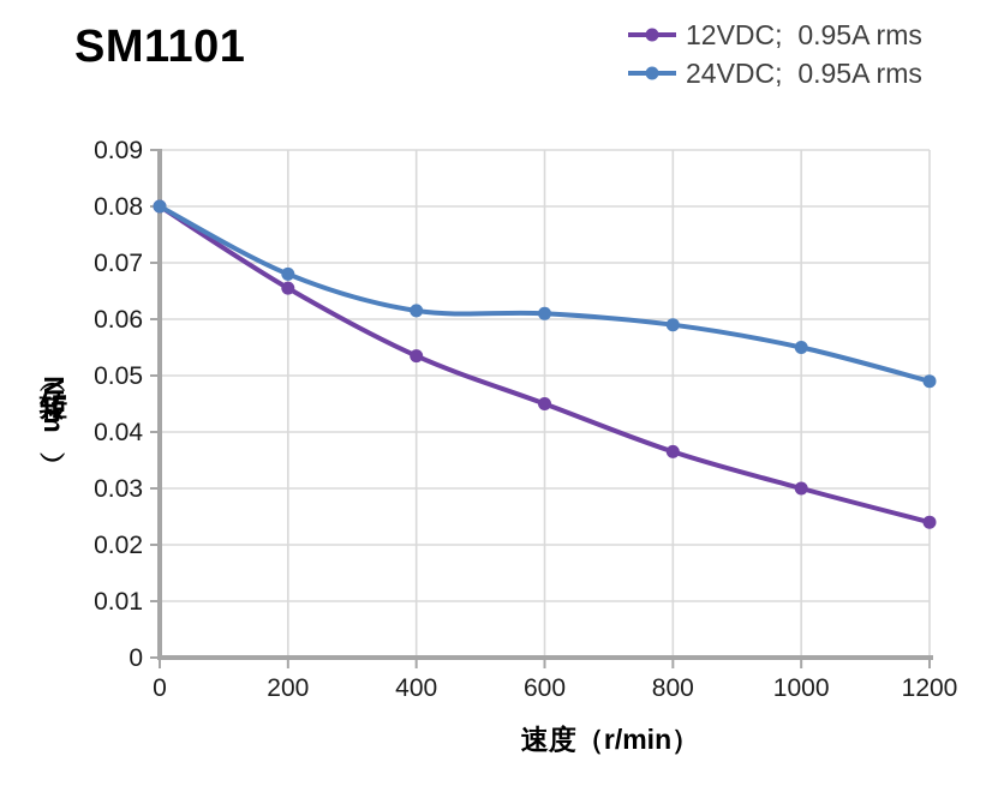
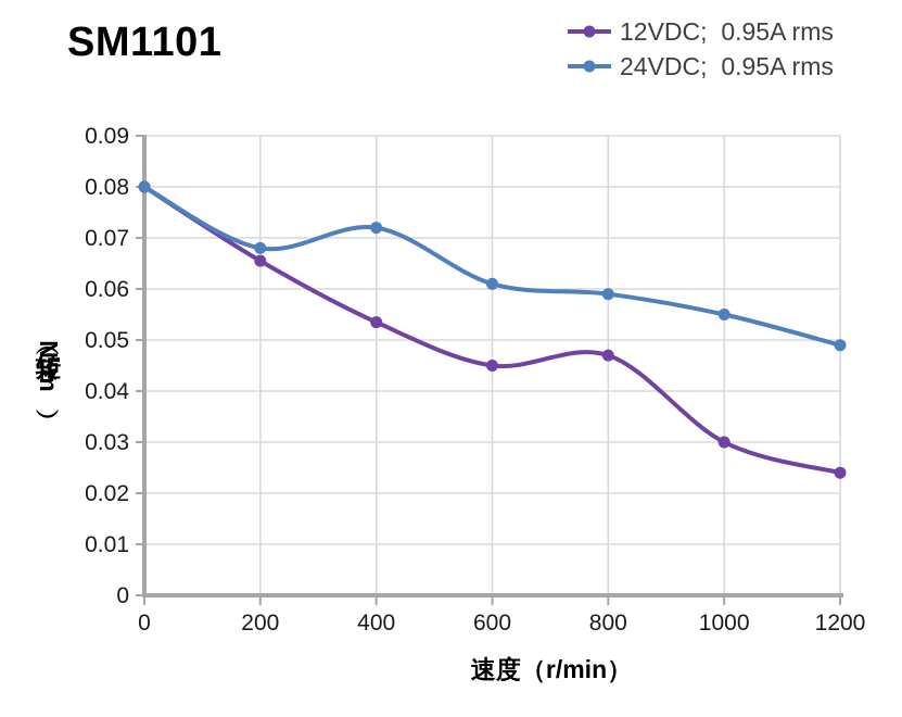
24VDC; 0.95A rms/400: 0.061 -> 0.072
12VDC; 0.95A rms/800: 0.036 -> 0.047
